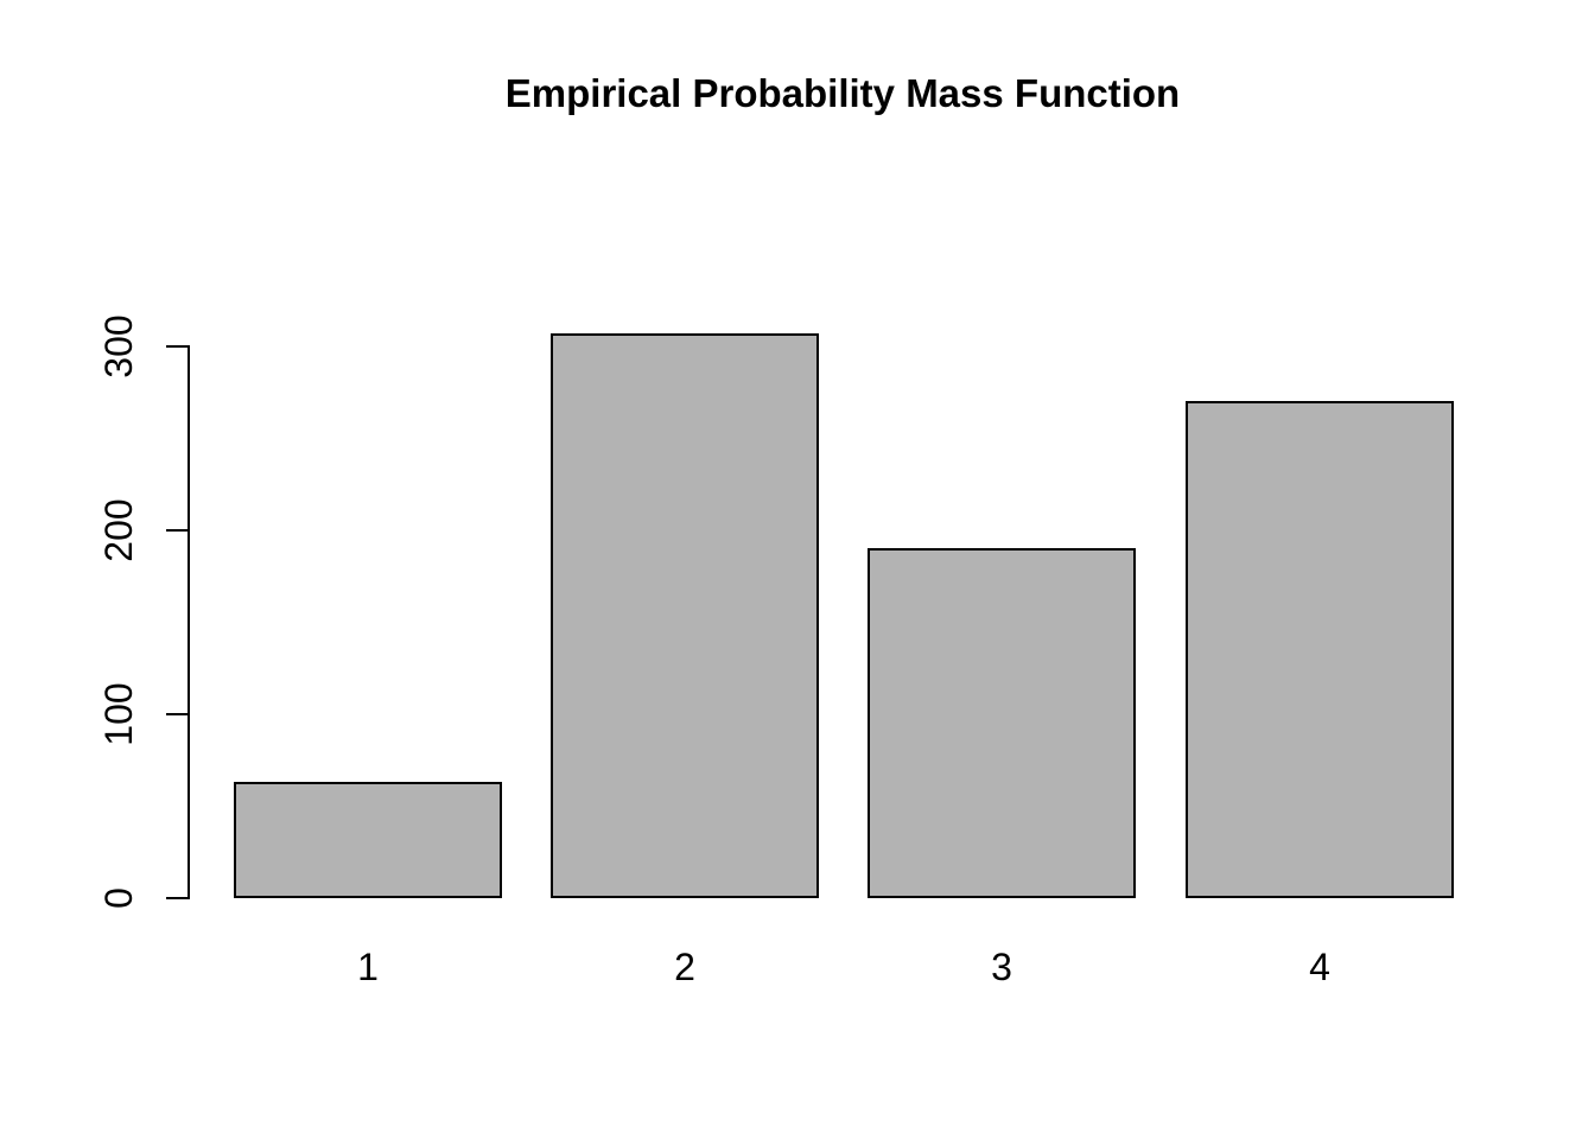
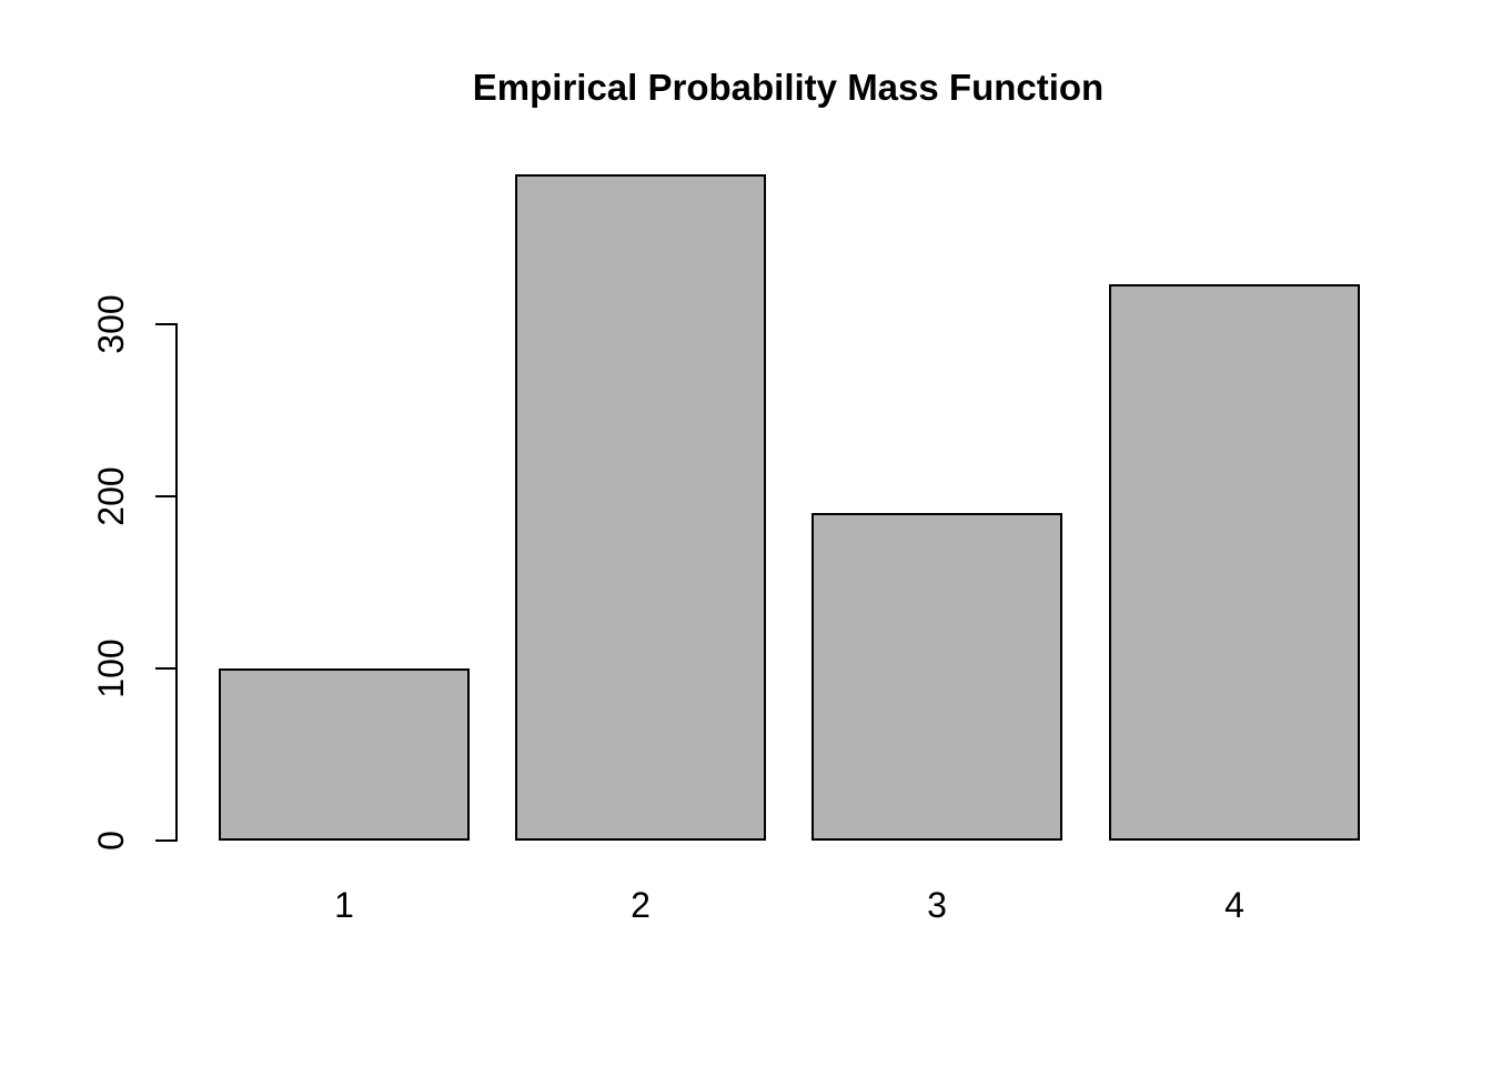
1: 63 -> 100
2: 307 -> 387
4: 270 -> 323
